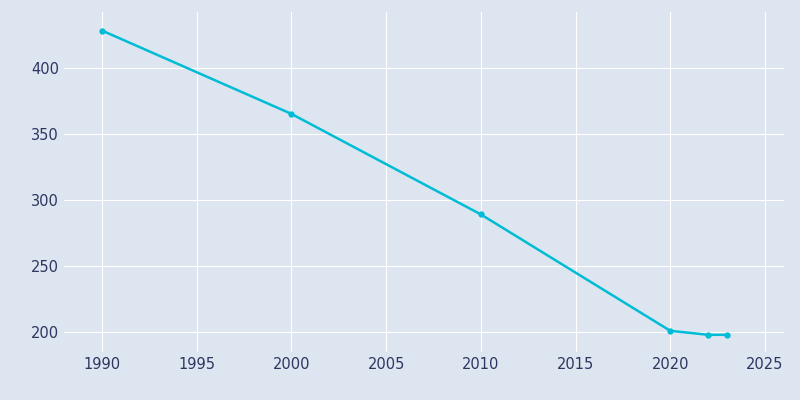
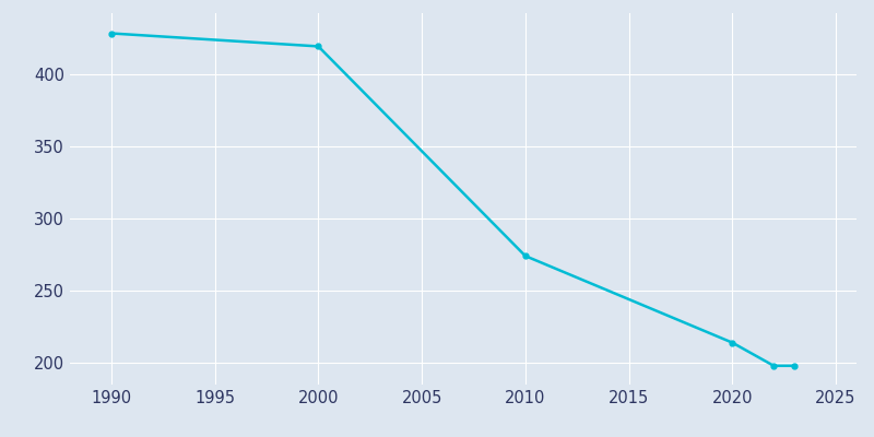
2000: 365 -> 419
2010: 289 -> 274
2020: 201 -> 214
